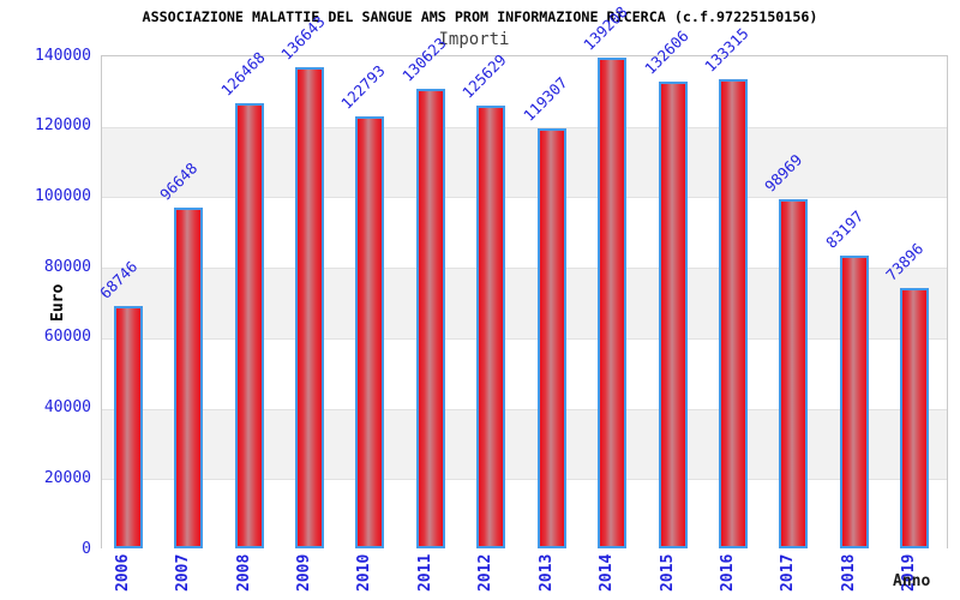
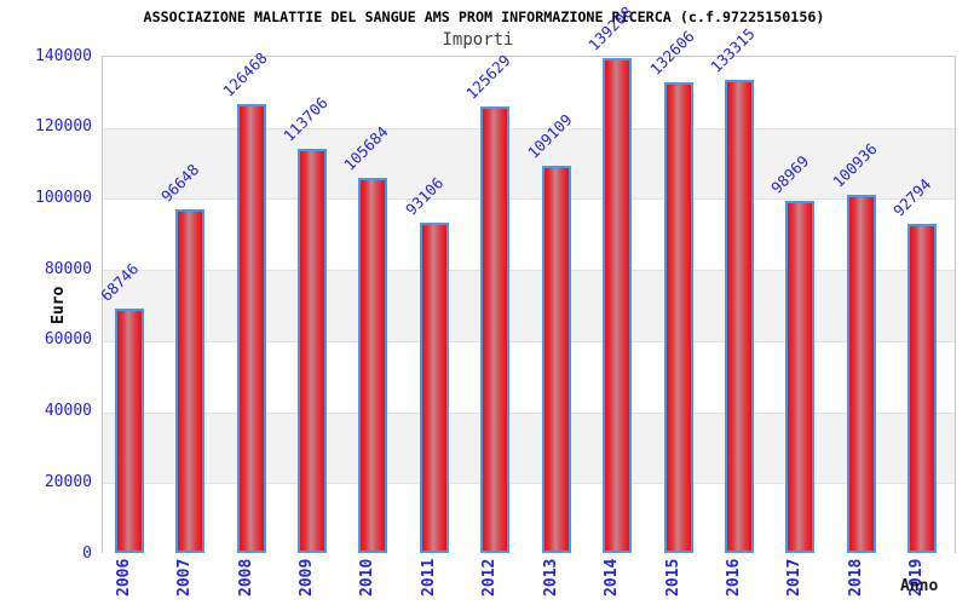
2009: 136643 -> 113706
2010: 122793 -> 105684
2011: 130623 -> 93106
2013: 119307 -> 109109
2018: 83197 -> 100936
2019: 73896 -> 92794
